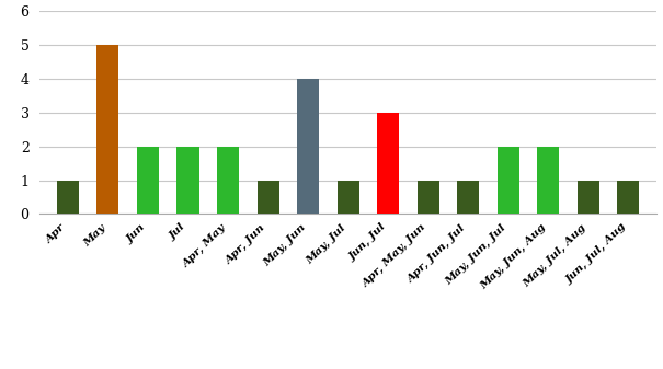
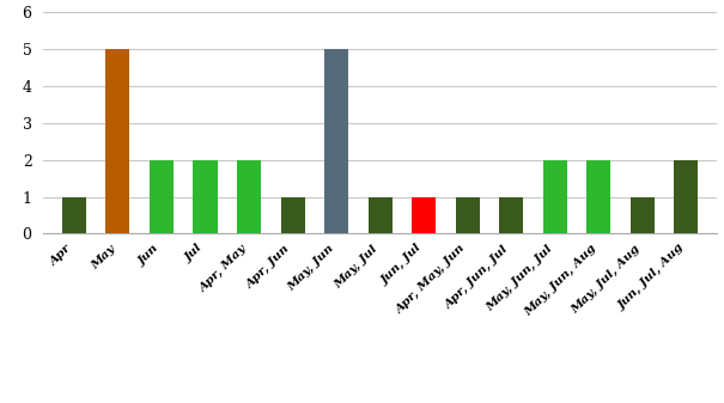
May, Jun: 4 -> 5
Jun, Jul: 3 -> 1
Jun, Jul, Aug: 1 -> 2
